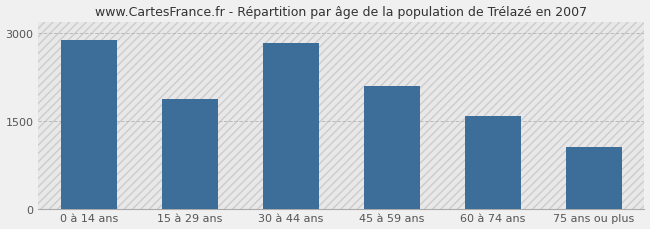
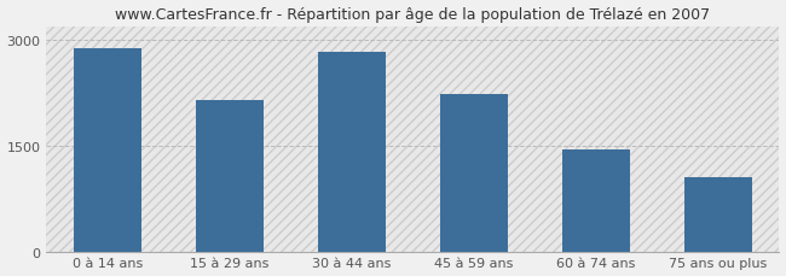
15 à 29 ans: 1880 -> 2150
45 à 59 ans: 2100 -> 2230
60 à 74 ans: 1580 -> 1450
